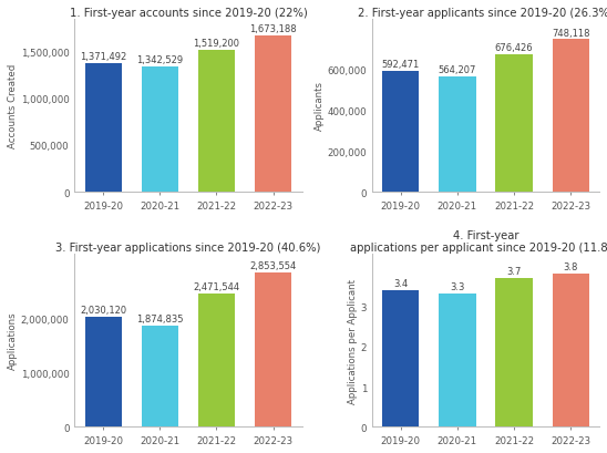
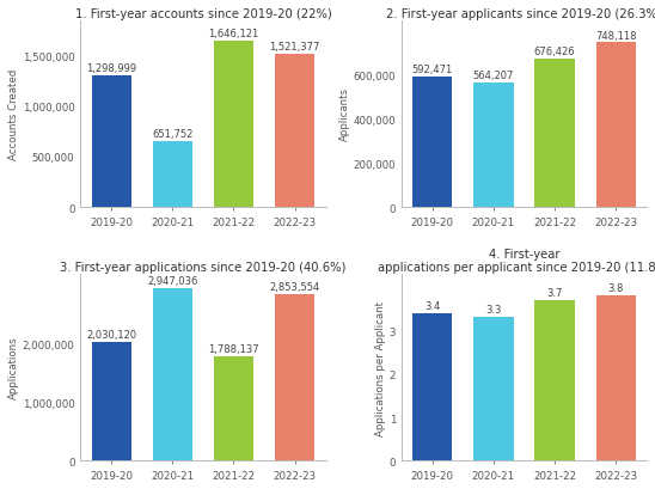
1. First-year accounts since 2019-20 (22%)/2019-20: 1,371,492 -> 1,298,999
1. First-year accounts since 2019-20 (22%)/2020-21: 1,342,529 -> 651,752
1. First-year accounts since 2019-20 (22%)/2021-22: 1,519,200 -> 1,646,121
1. First-year accounts since 2019-20 (22%)/2022-23: 1,673,188 -> 1,521,377
3. First-year applications since 2019-20 (40.6%)/2020-21: 1,874,835 -> 2,947,036
3. First-year applications since 2019-20 (40.6%)/2021-22: 2,471,544 -> 1,788,137
